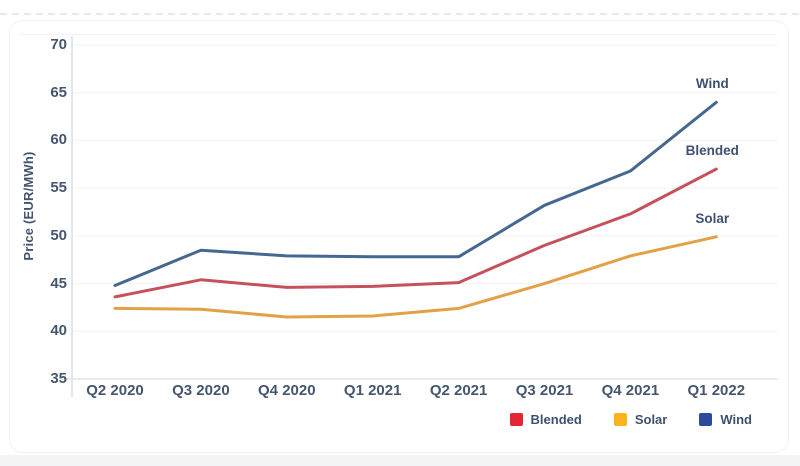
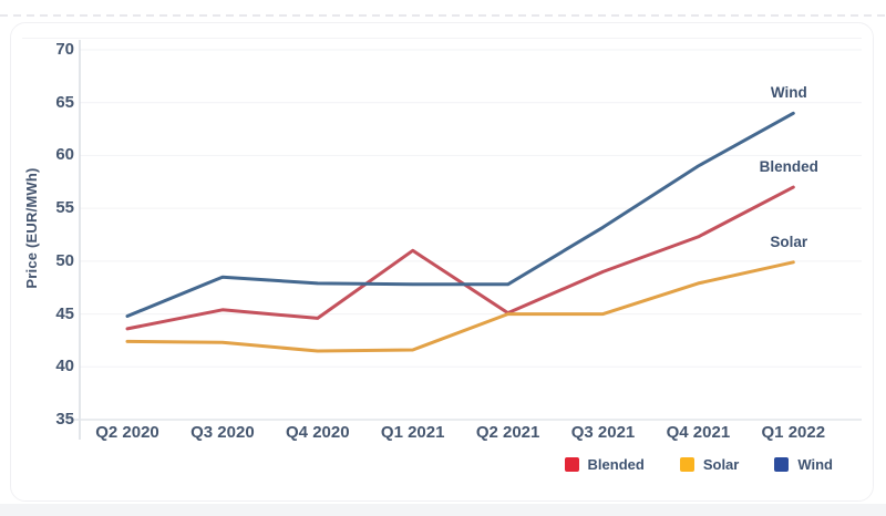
Blended/Q1 2021: 45 -> 51
Solar/Q2 2021: 42 -> 45
Wind/Q4 2021: 57 -> 59
